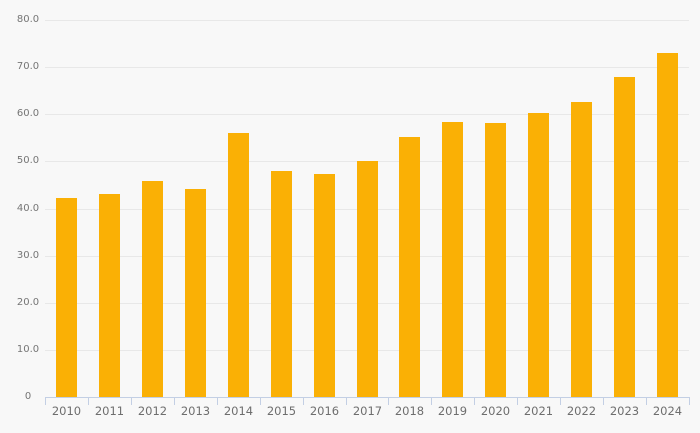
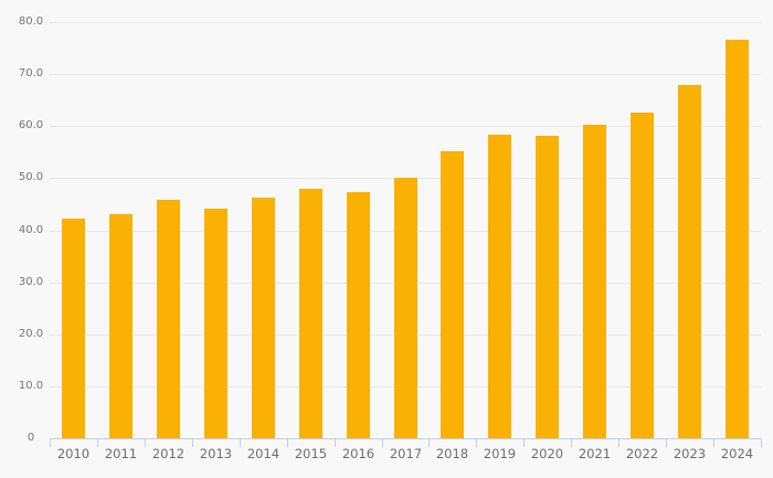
2014: 56 -> 46
2024: 73 -> 77
